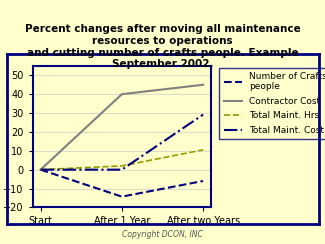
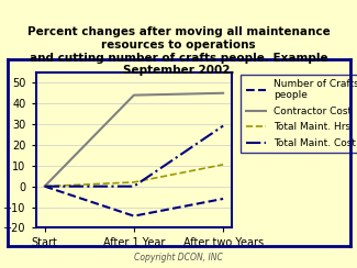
Contractor Cost/After 1 Year: 40 -> 44
